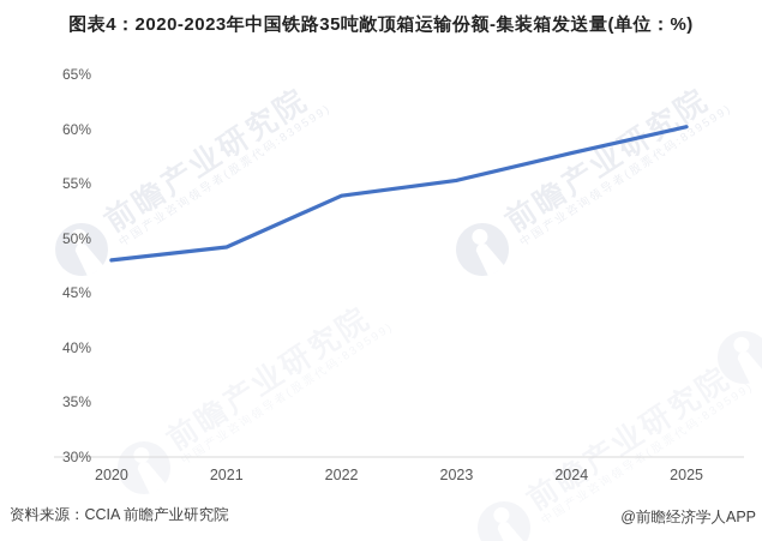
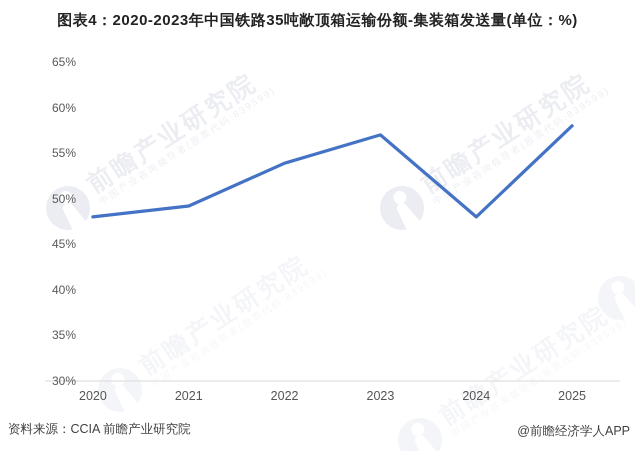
2023: 55% -> 57%
2024: 58% -> 48%
2025: 60% -> 58%
